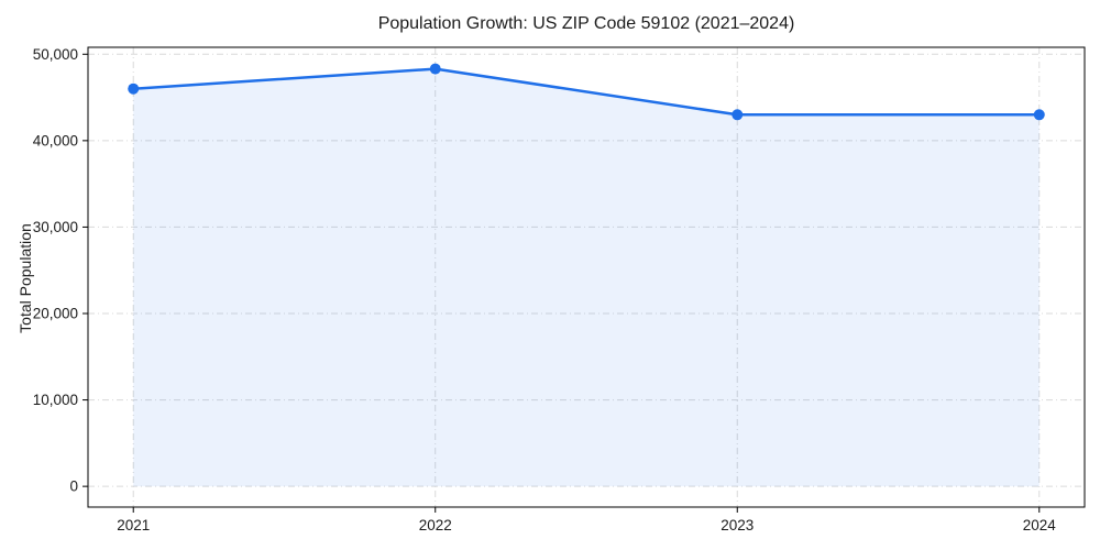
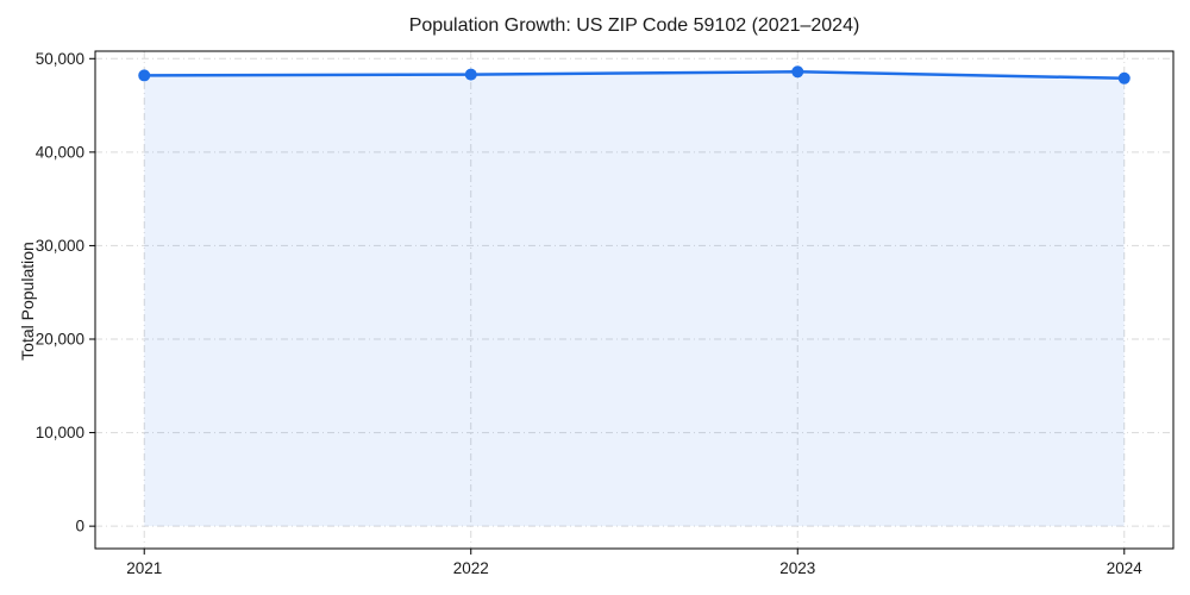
2021: 46000 -> 48000
2023: 43000 -> 49000
2024: 43000 -> 48000
